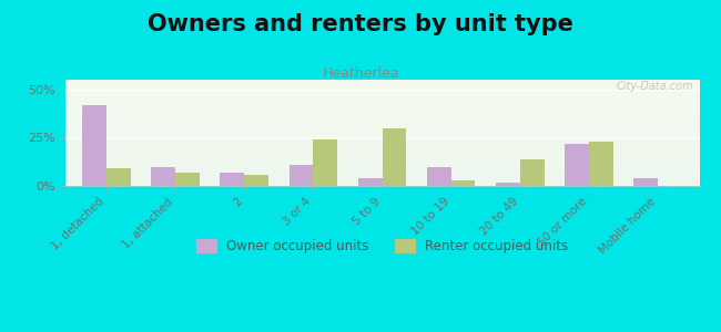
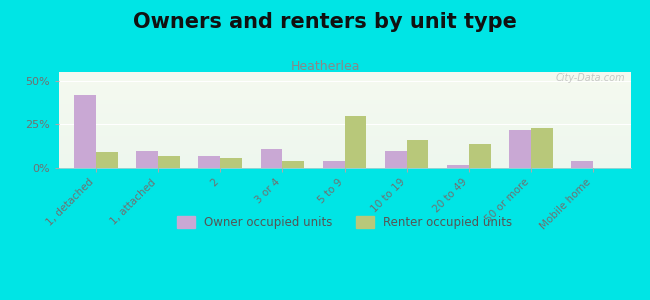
Renter occupied units/3 or 4: 24% -> 4%
Renter occupied units/10 to 19: 3% -> 16%
